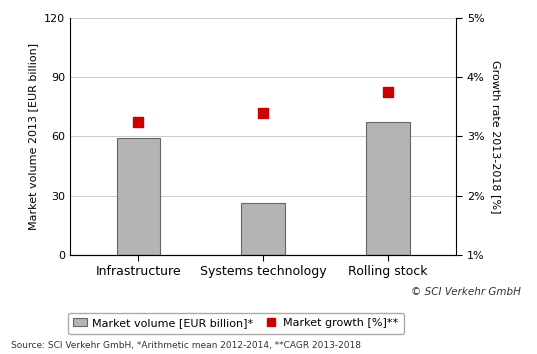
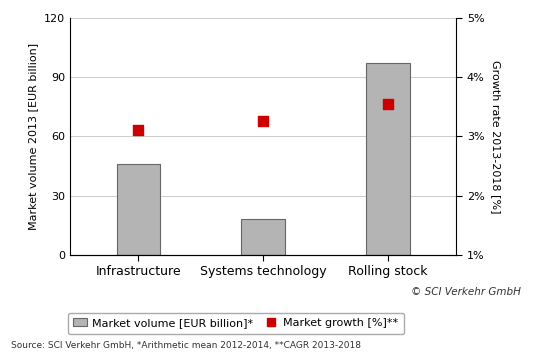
Market volume [EUR billion]*/Infrastructure: 59 -> 46
Market growth [%]**/Infrastructure: 3.24% -> 3.10%
Market volume [EUR billion]*/Systems technology: 26 -> 18
Market growth [%]**/Systems technology: 3.40% -> 3.25%
Market volume [EUR billion]*/Rolling stock: 67 -> 97
Market growth [%]**/Rolling stock: 3.74% -> 3.55%
